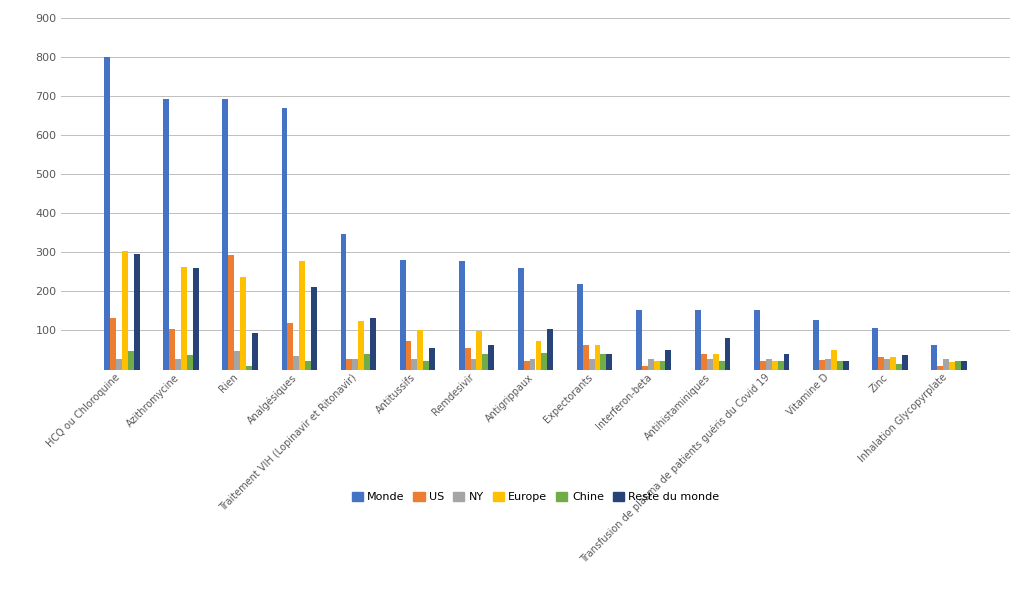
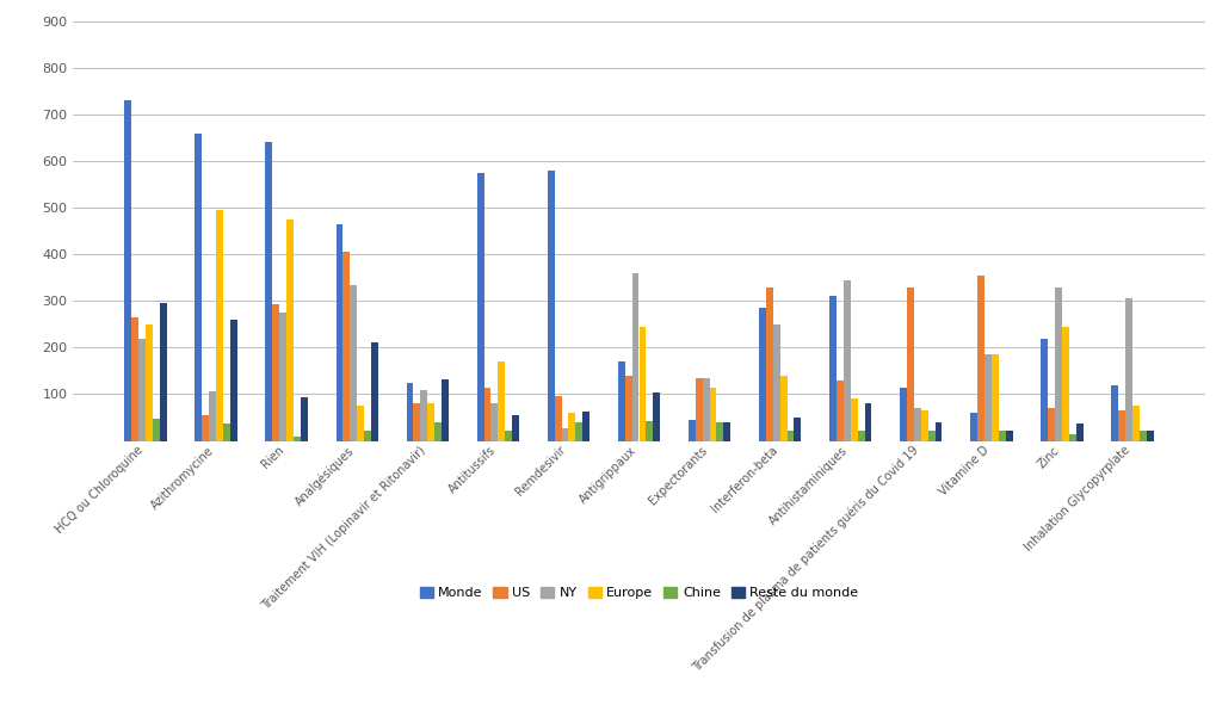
Monde/HCQ ou Chloroquine: 800 -> 730
US/HCQ ou Chloroquine: 133 -> 265
NY/HCQ ou Chloroquine: 28 -> 220
Europe/HCQ ou Chloroquine: 303 -> 250
Monde/Azithromycine: 693 -> 660
US/Azithromycine: 103 -> 55
NY/Azithromycine: 28 -> 105
Europe/Azithromycine: 263 -> 495
Monde/Rien: 693 -> 640
NY/Rien: 48 -> 275
Europe/Rien: 238 -> 475
Monde/Analgésiques: 670 -> 465
US/Analgésiques: 120 -> 405
NY/Analgésiques: 35 -> 335
Europe/Analgésiques: 279 -> 75
Monde/Traitement VIH (Lopinavir et Ritonavir): 348 -> 125
US/Traitement VIH (Lopinavir et Ritonavir): 28 -> 80
NY/Traitement VIH (Lopinavir et Ritonavir): 28 -> 110
Europe/Traitement VIH (Lopinavir et Ritonavir): 125 -> 80
Monde/Antitussifs: 281 -> 575
US/Antitussifs: 72 -> 115
NY/Antitussifs: 28 -> 80
Europe/Antitussifs: 100 -> 170
Monde/Remdesivir: 279 -> 580
US/Remdesivir: 55 -> 95
Europe/Remdesivir: 98 -> 60
Monde/Antigrippaux: 260 -> 170
US/Antigrippaux: 22 -> 140
NY/Antigrippaux: 28 -> 360
Europe/Antigrippaux: 73 -> 245
Monde/Expectorants: 218 -> 45
US/Expectorants: 63 -> 135
NY/Expectorants: 28 -> 135
Europe/Expectorants: 63 -> 115
Monde/Interferon-beta: 152 -> 285
US/Interferon-beta: 8 -> 330
NY/Interferon-beta: 28 -> 250
Europe/Interferon-beta: 22 -> 140
Monde/Antihistaminiques: 152 -> 310
US/Antihistaminiques: 40 -> 130
NY/Antihistaminiques: 28 -> 345
Europe/Antihistaminiques: 40 -> 90
Monde/Transfusion de plasma de patients guéris du Covid 19: 152 -> 115
US/Transfusion de plasma de patients guéris du Covid 19: 22 -> 330
NY/Transfusion de plasma de patients guéris du Covid 19: 28 -> 70
Europe/Transfusion de plasma de patients guéris du Covid 19: 22 -> 65
Monde/Vitamine D: 128 -> 60
US/Vitamine D: 25 -> 355
NY/Vitamine D: 28 -> 185
Europe/Vitamine D: 50 -> 185
Monde/Zinc: 105 -> 220
US/Zinc: 32 -> 70
NY/Zinc: 28 -> 330
Europe/Zinc: 32 -> 245
Monde/Inhalation Glycopyrplate: 63 -> 120
US/Inhalation Glycopyrplate: 10 -> 65
NY/Inhalation Glycopyrplate: 28 -> 305
Europe/Inhalation Glycopyrplate: 20 -> 75
